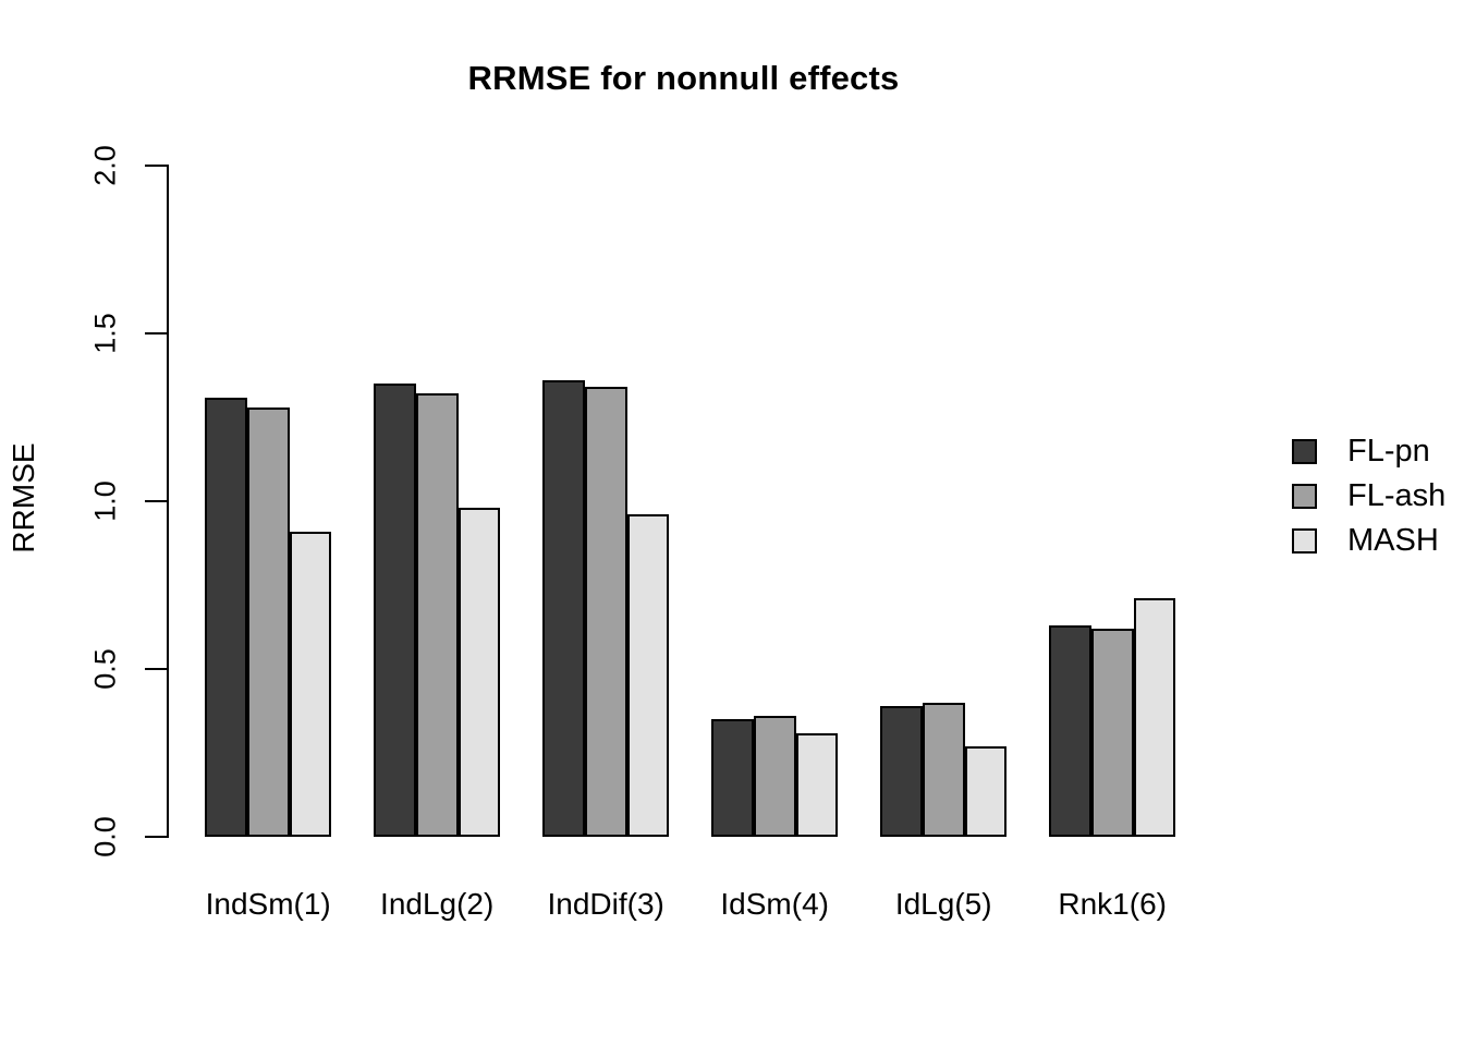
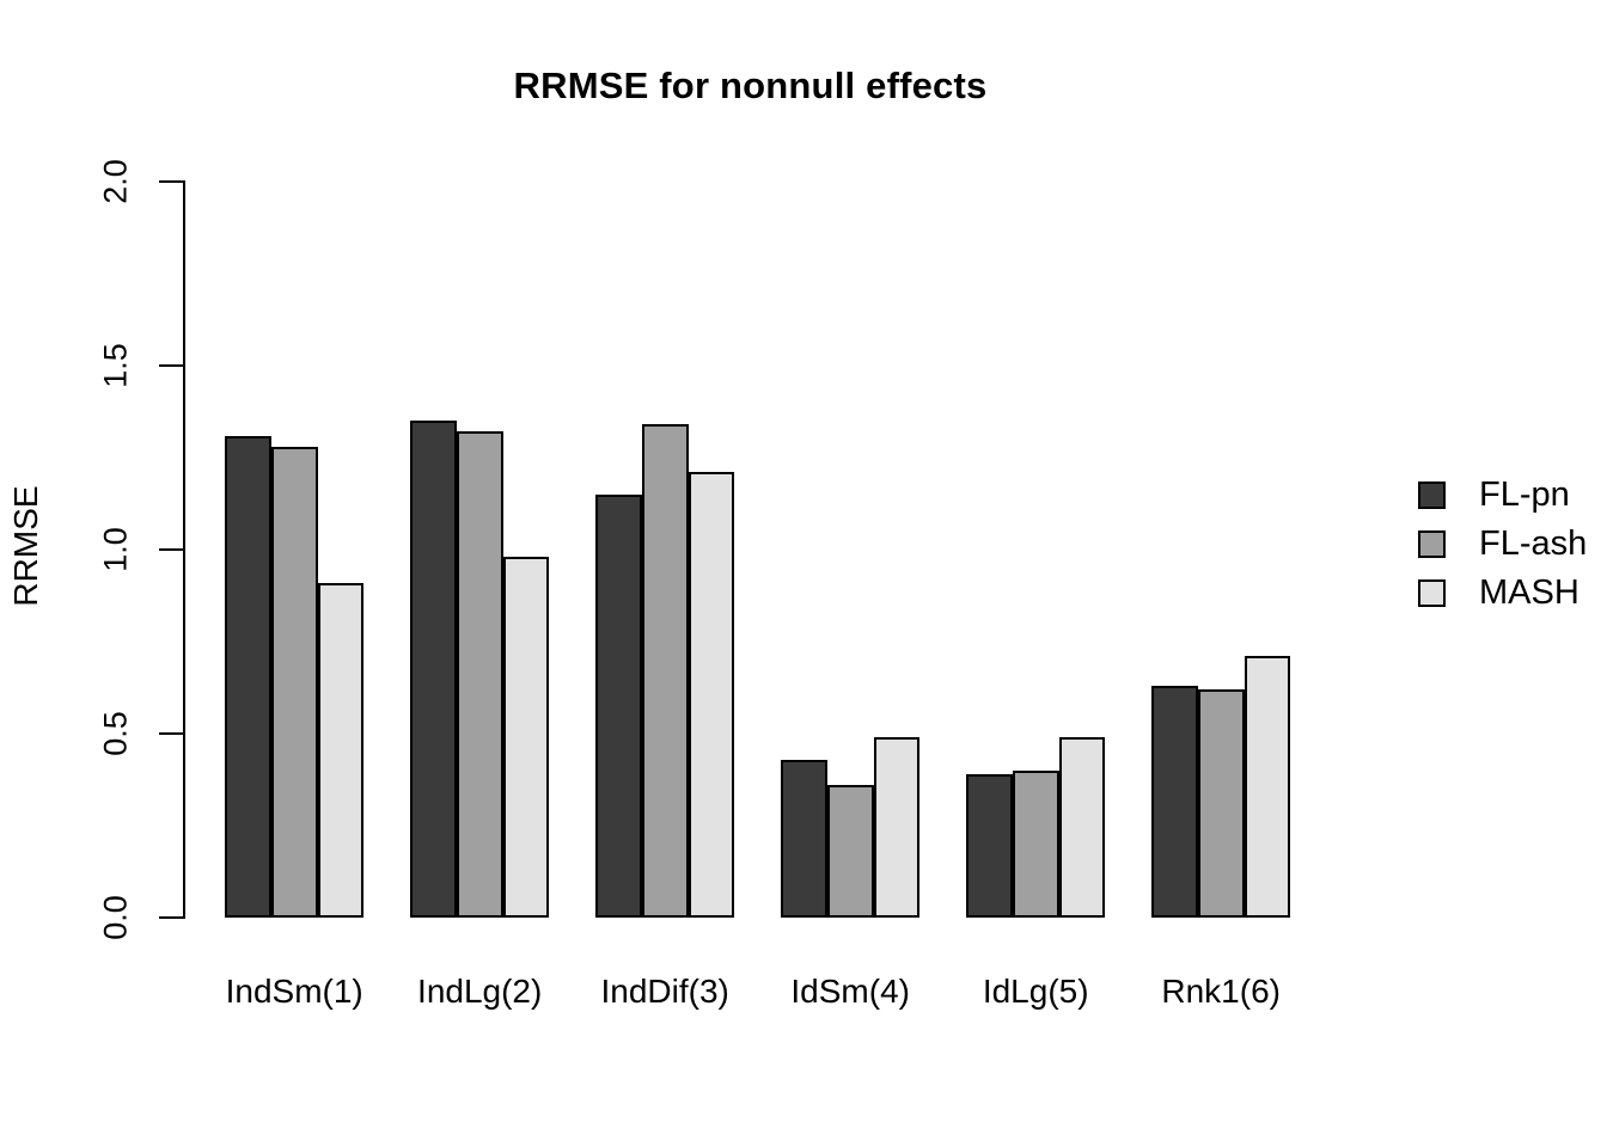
FL-pn/IndDif(3): 1.36 -> 1.15
MASH/IndDif(3): 0.96 -> 1.21
FL-pn/IdSm(4): 0.35 -> 0.43
MASH/IdSm(4): 0.31 -> 0.49
MASH/IdLg(5): 0.27 -> 0.49
